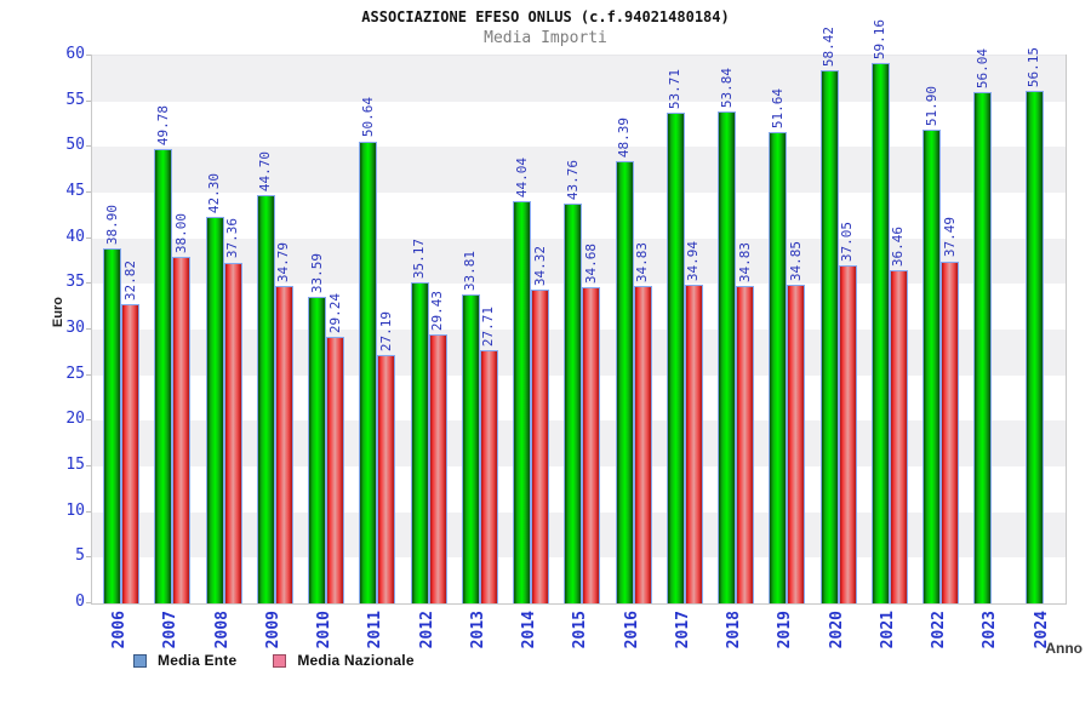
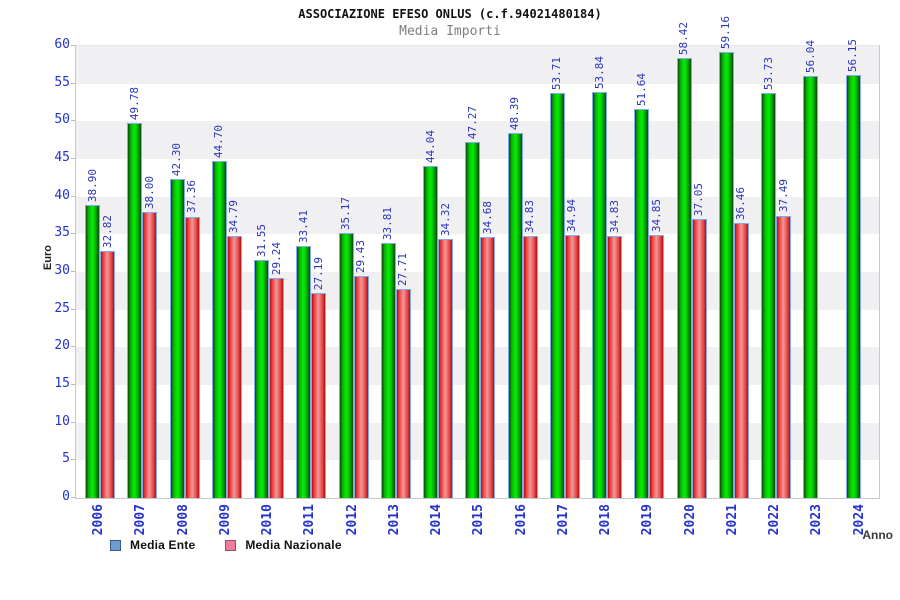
Media Ente/2010: 33.59 -> 31.55
Media Ente/2011: 50.64 -> 33.41
Media Ente/2015: 43.76 -> 47.27
Media Ente/2022: 51.90 -> 53.73
